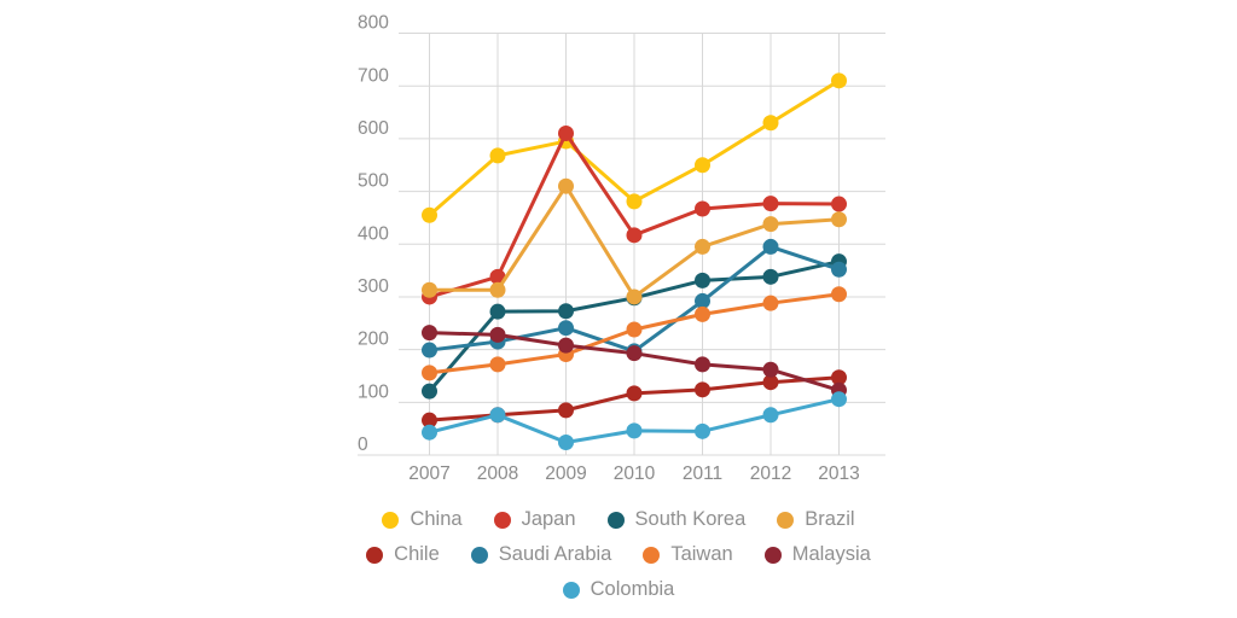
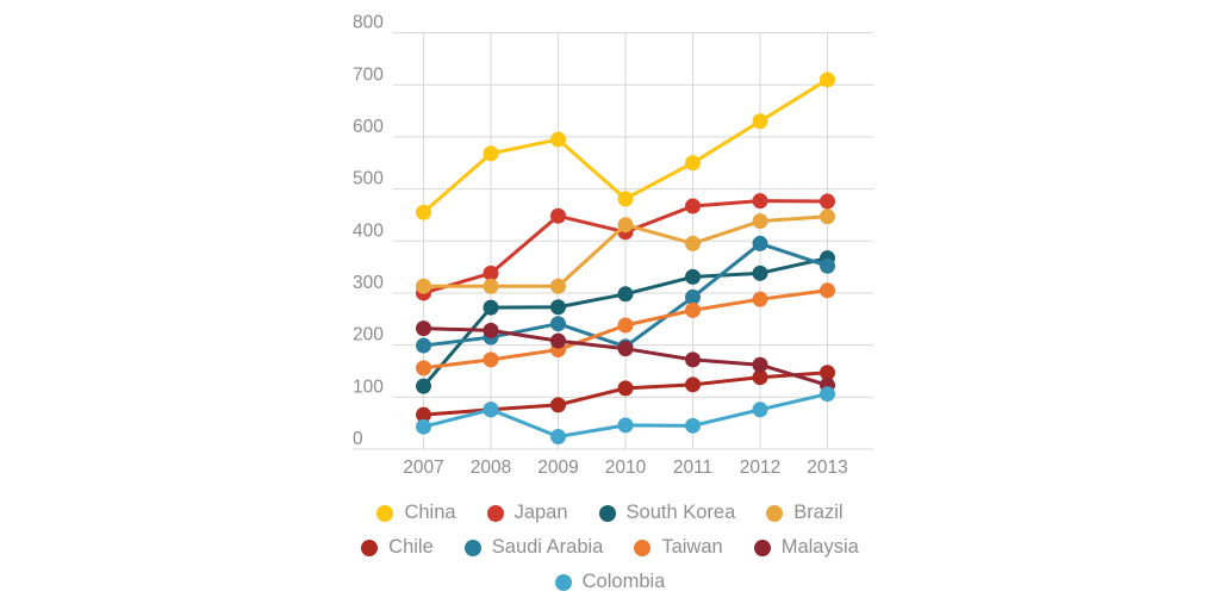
Japan/2009: 610 -> 450
Brazil/2009: 510 -> 310
Brazil/2010: 300 -> 430
